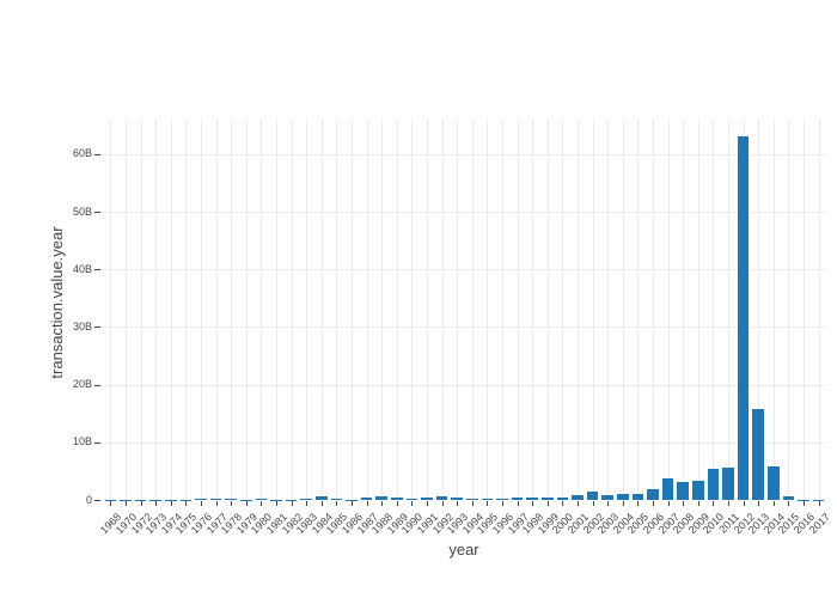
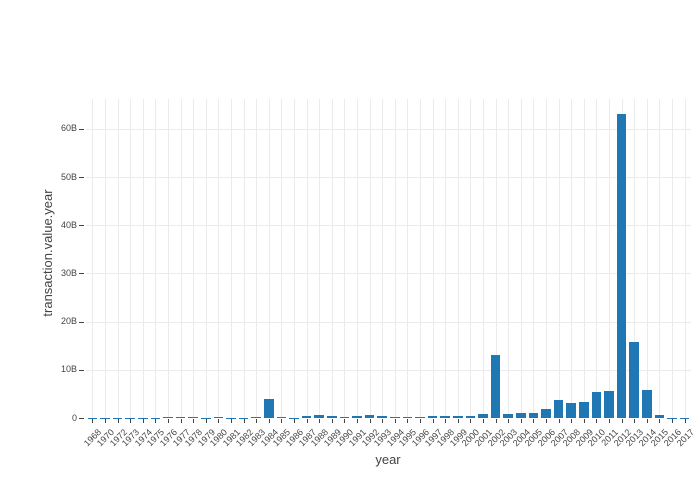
1984: 1B -> 4B
2002: 1B -> 13B
